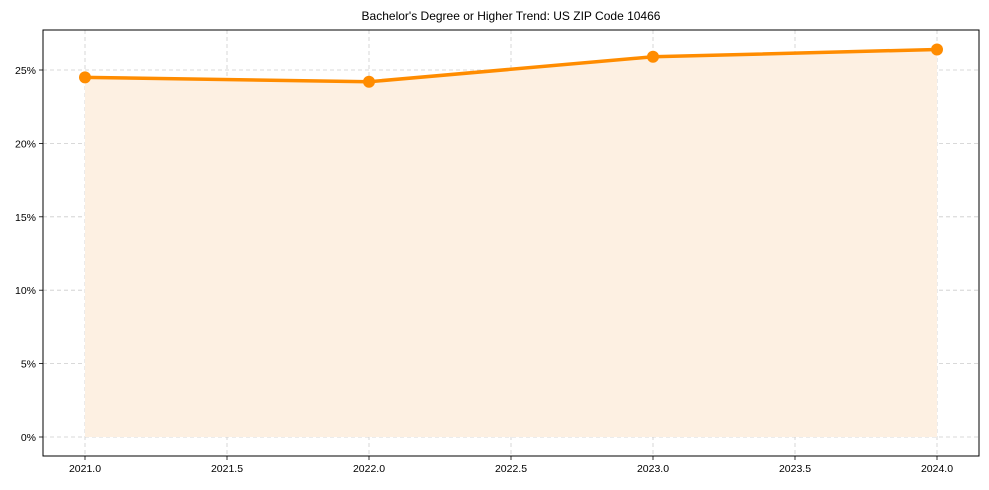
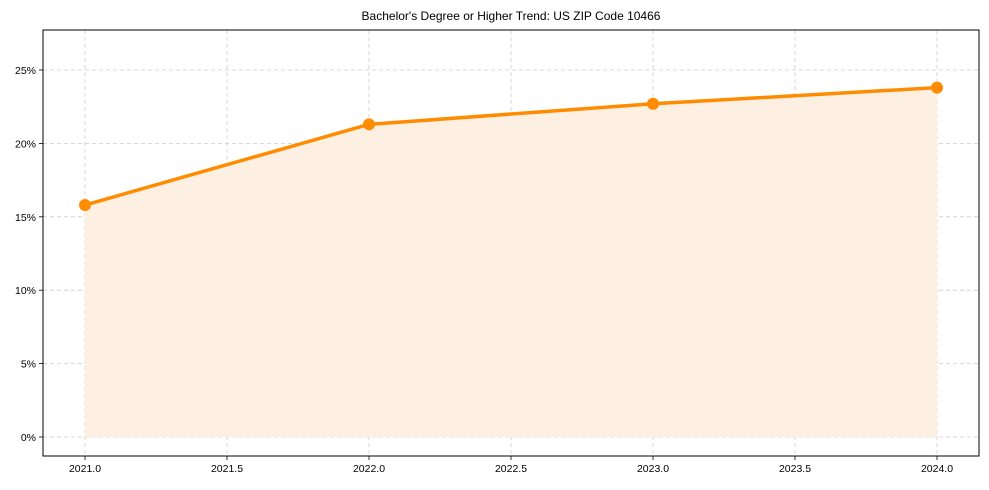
2021.0: 24.5% -> 15.8%
2022.0: 24.2% -> 21.3%
2023.0: 25.9% -> 22.7%
2024.0: 26.4% -> 23.8%
